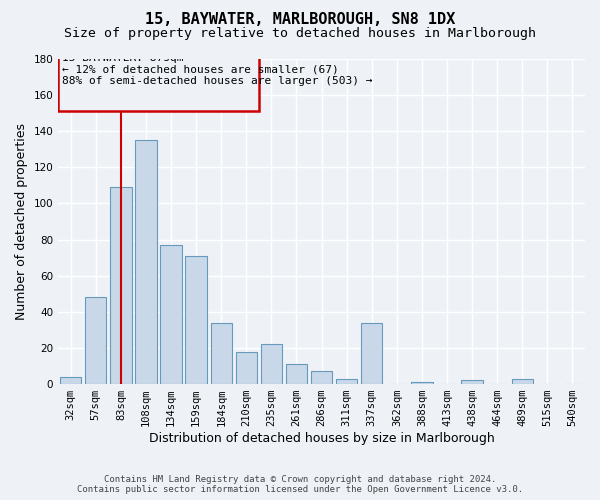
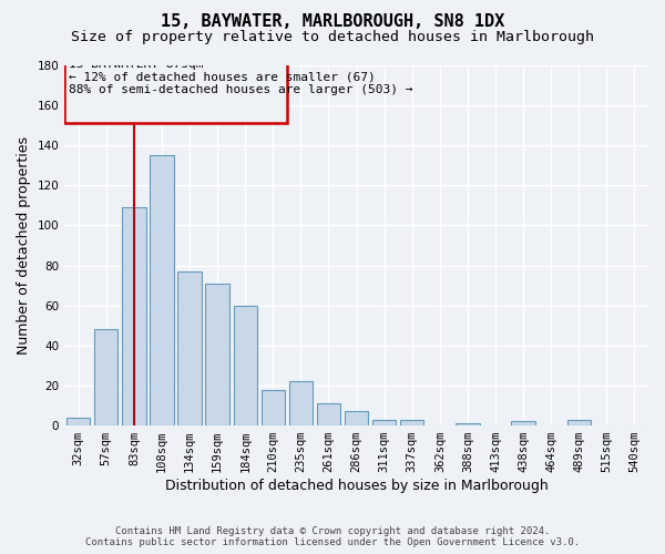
184sqm: 34 -> 60
337sqm: 34 -> 3
